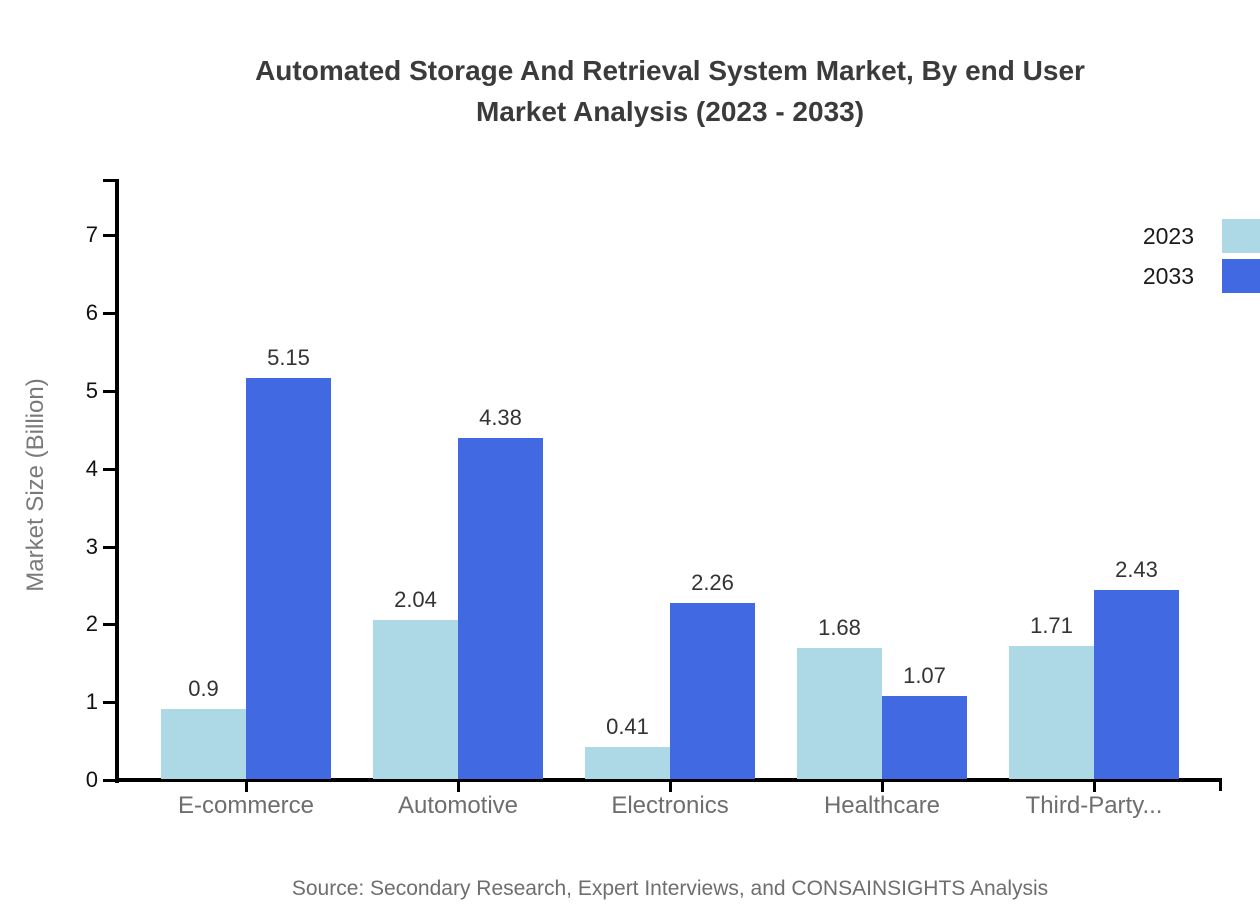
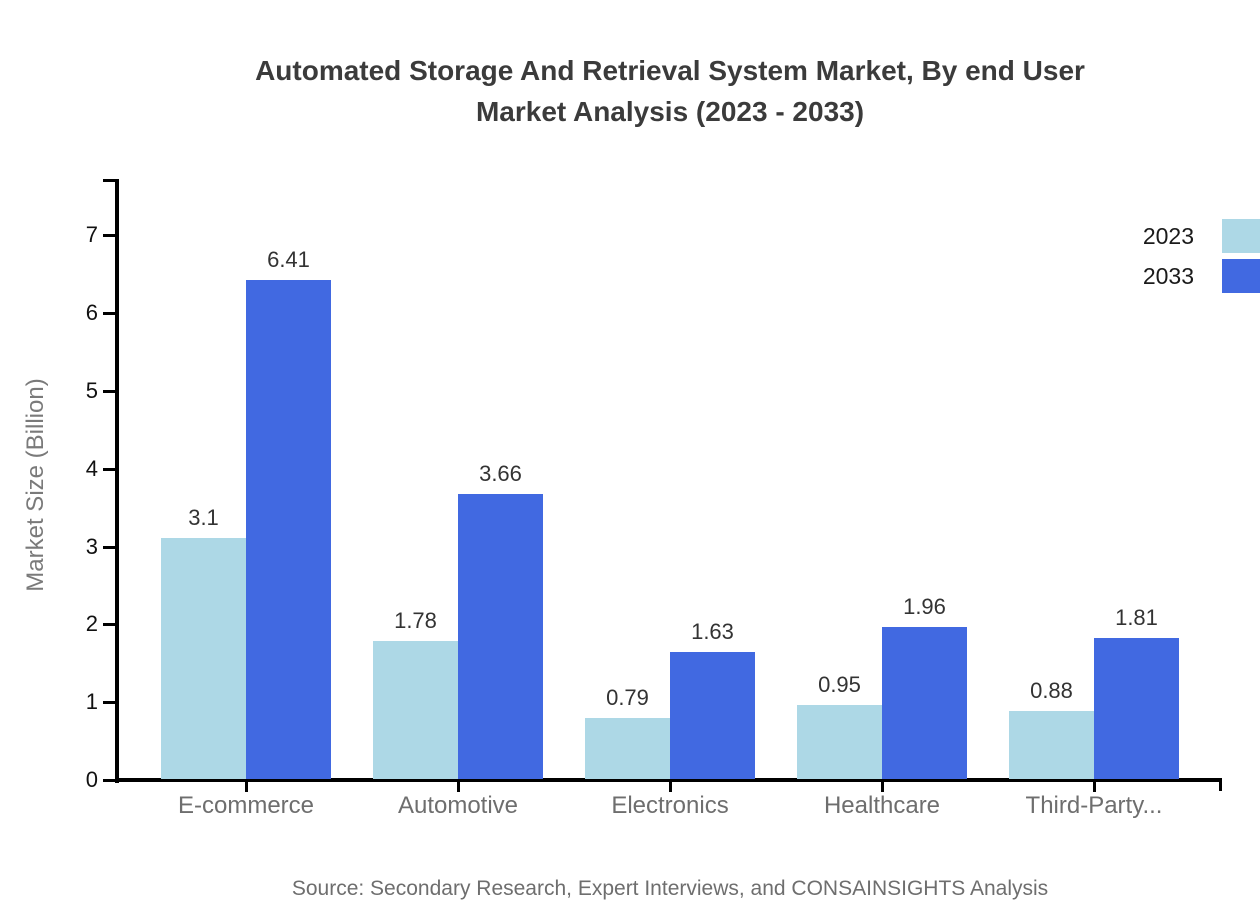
2023/E-commerce: 0.9 -> 3.1
2033/E-commerce: 5.15 -> 6.41
2023/Automotive: 2.04 -> 1.78
2033/Automotive: 4.38 -> 3.66
2023/Electronics: 0.41 -> 0.79
2033/Electronics: 2.26 -> 1.63
2023/Healthcare: 1.68 -> 0.95
2033/Healthcare: 1.07 -> 1.96
2023/Third-Party...: 1.71 -> 0.88
2033/Third-Party...: 2.43 -> 1.81
